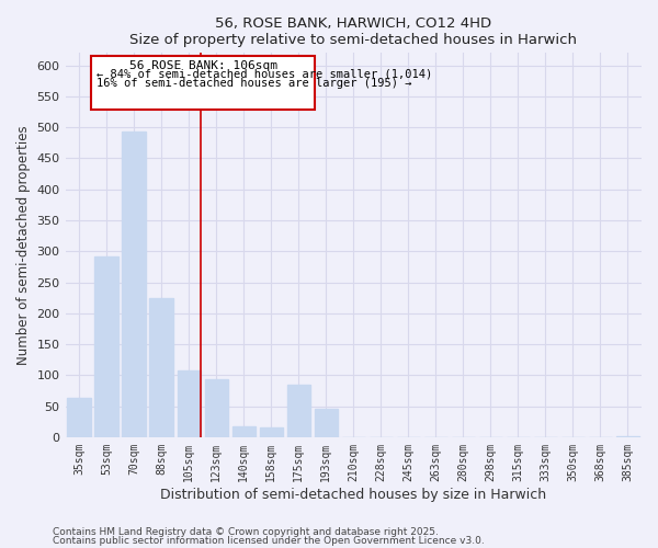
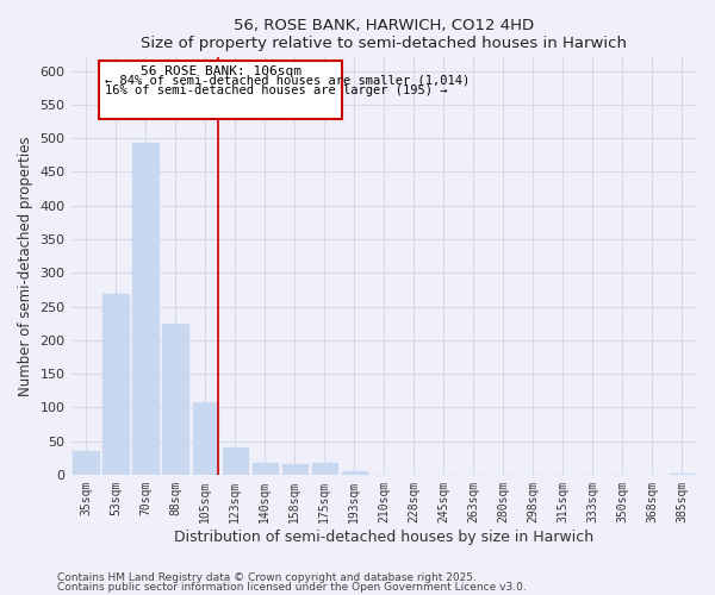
35sqm: 64 -> 35
53sqm: 292 -> 268
123sqm: 94 -> 40
175sqm: 84 -> 18
193sqm: 46 -> 5
